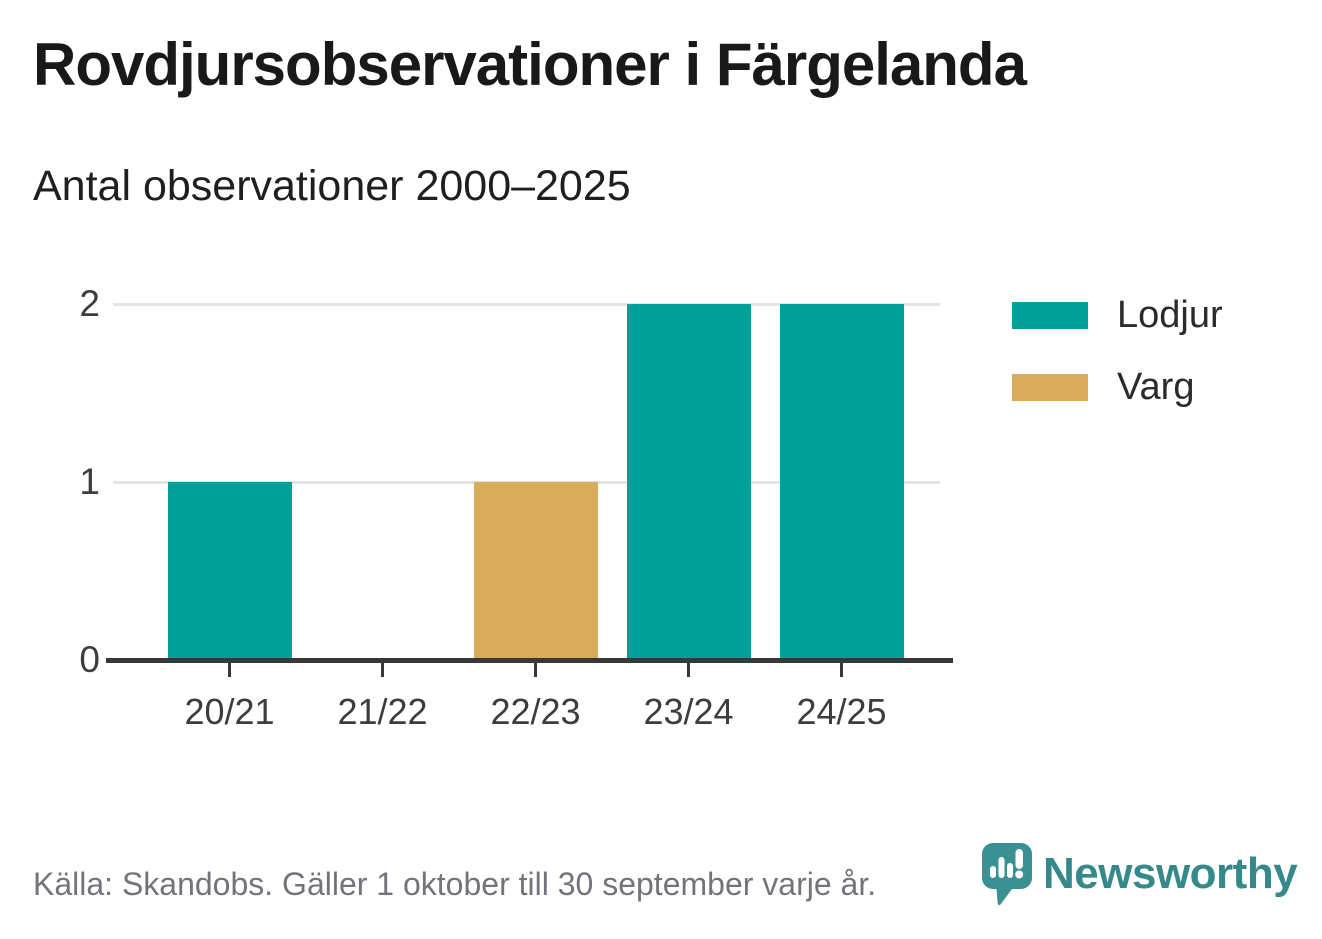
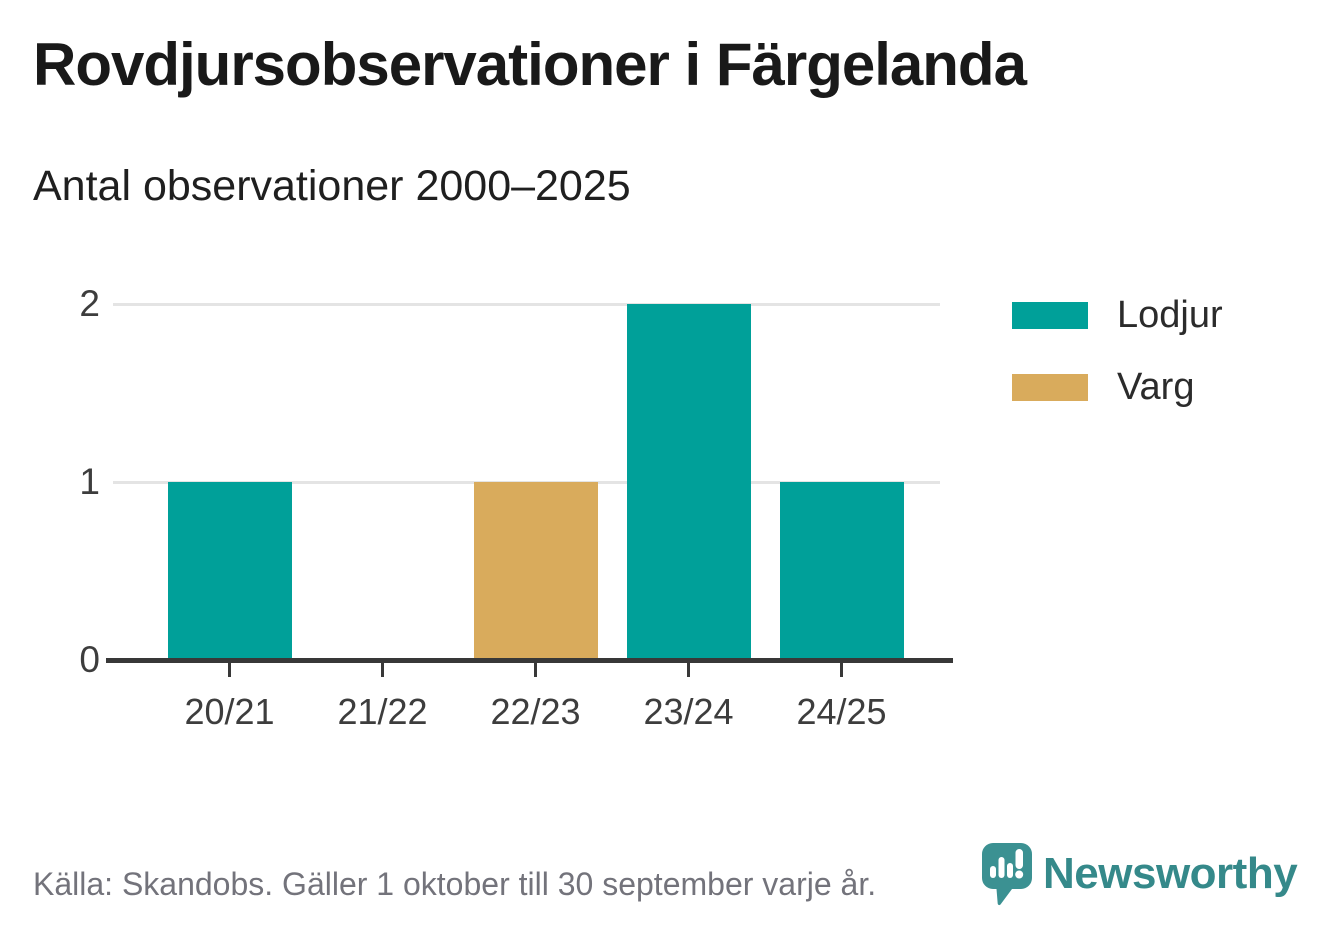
Lodjur/24/25: 2 -> 1
